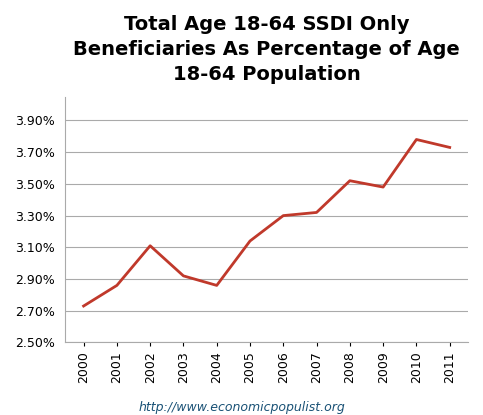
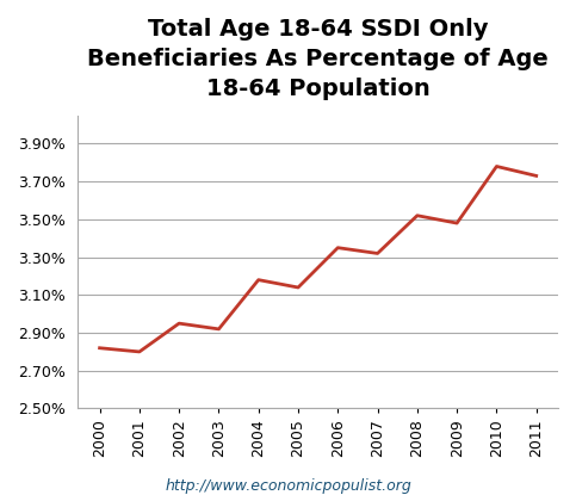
2000: 2.73% -> 2.82%
2001: 2.86% -> 2.80%
2002: 3.11% -> 2.95%
2004: 2.86% -> 3.18%
2006: 3.30% -> 3.35%
